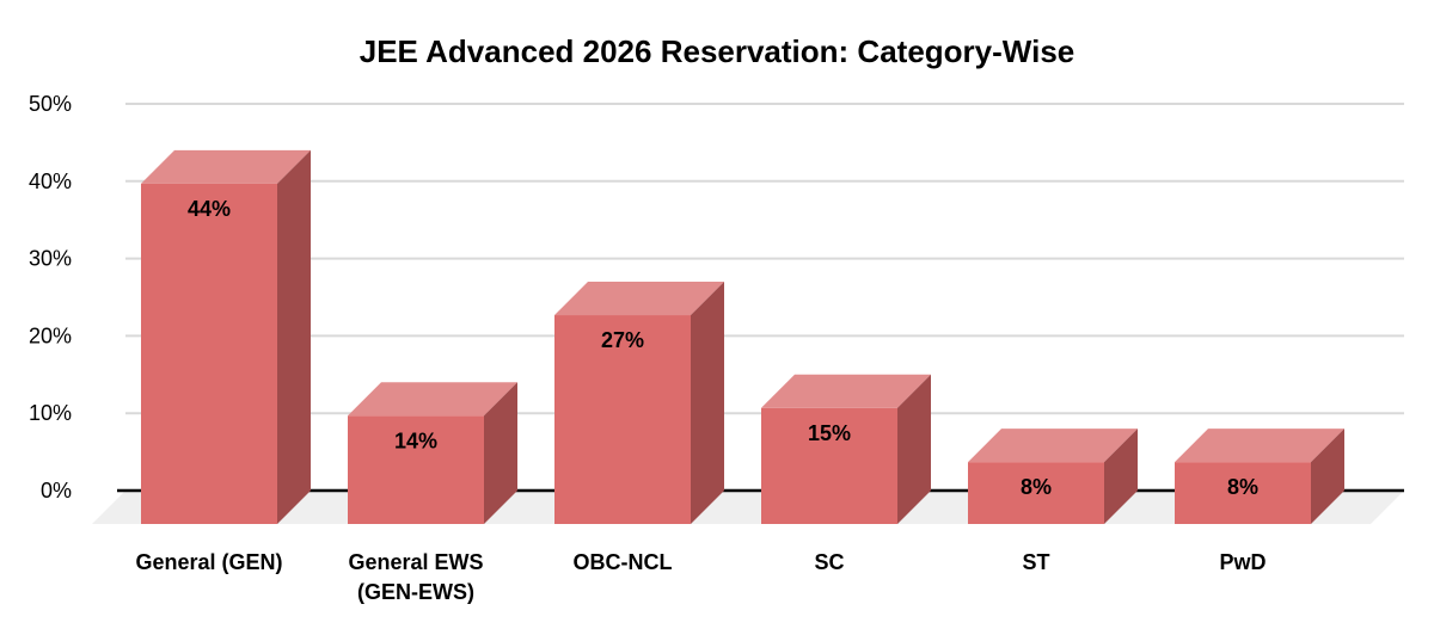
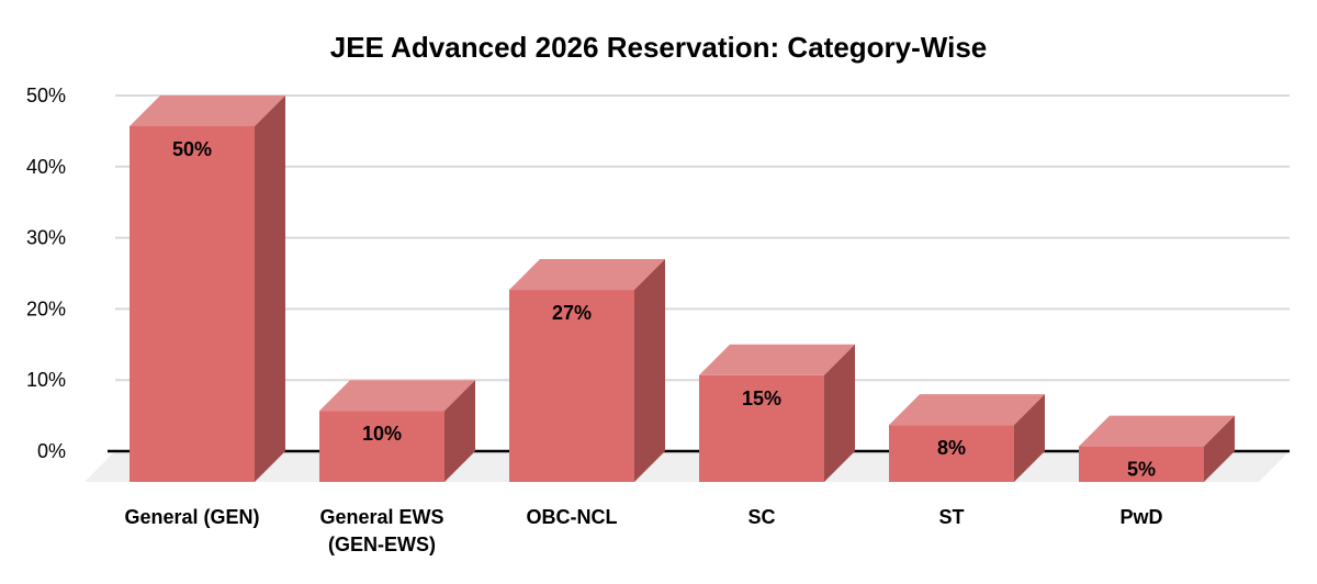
General (GEN): 44% -> 50%
General EWS (GEN-EWS): 14% -> 10%
PwD: 8% -> 5%
